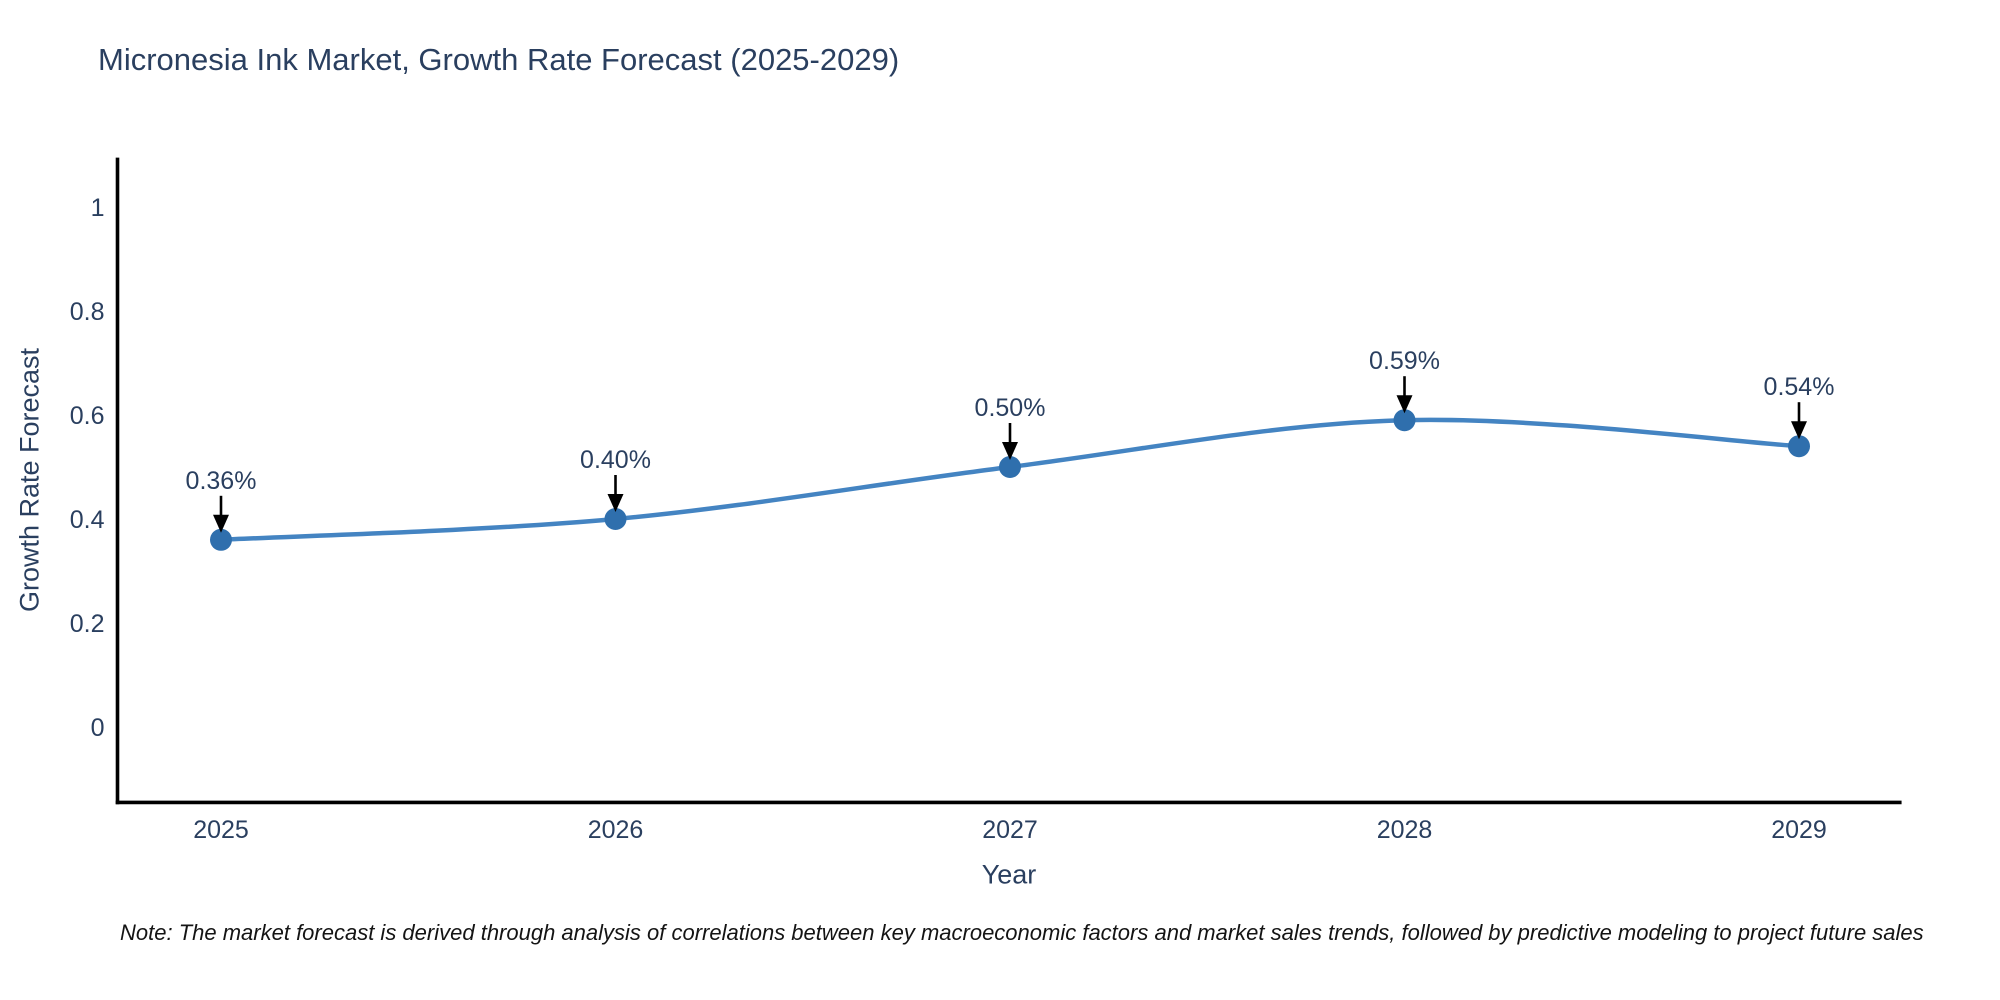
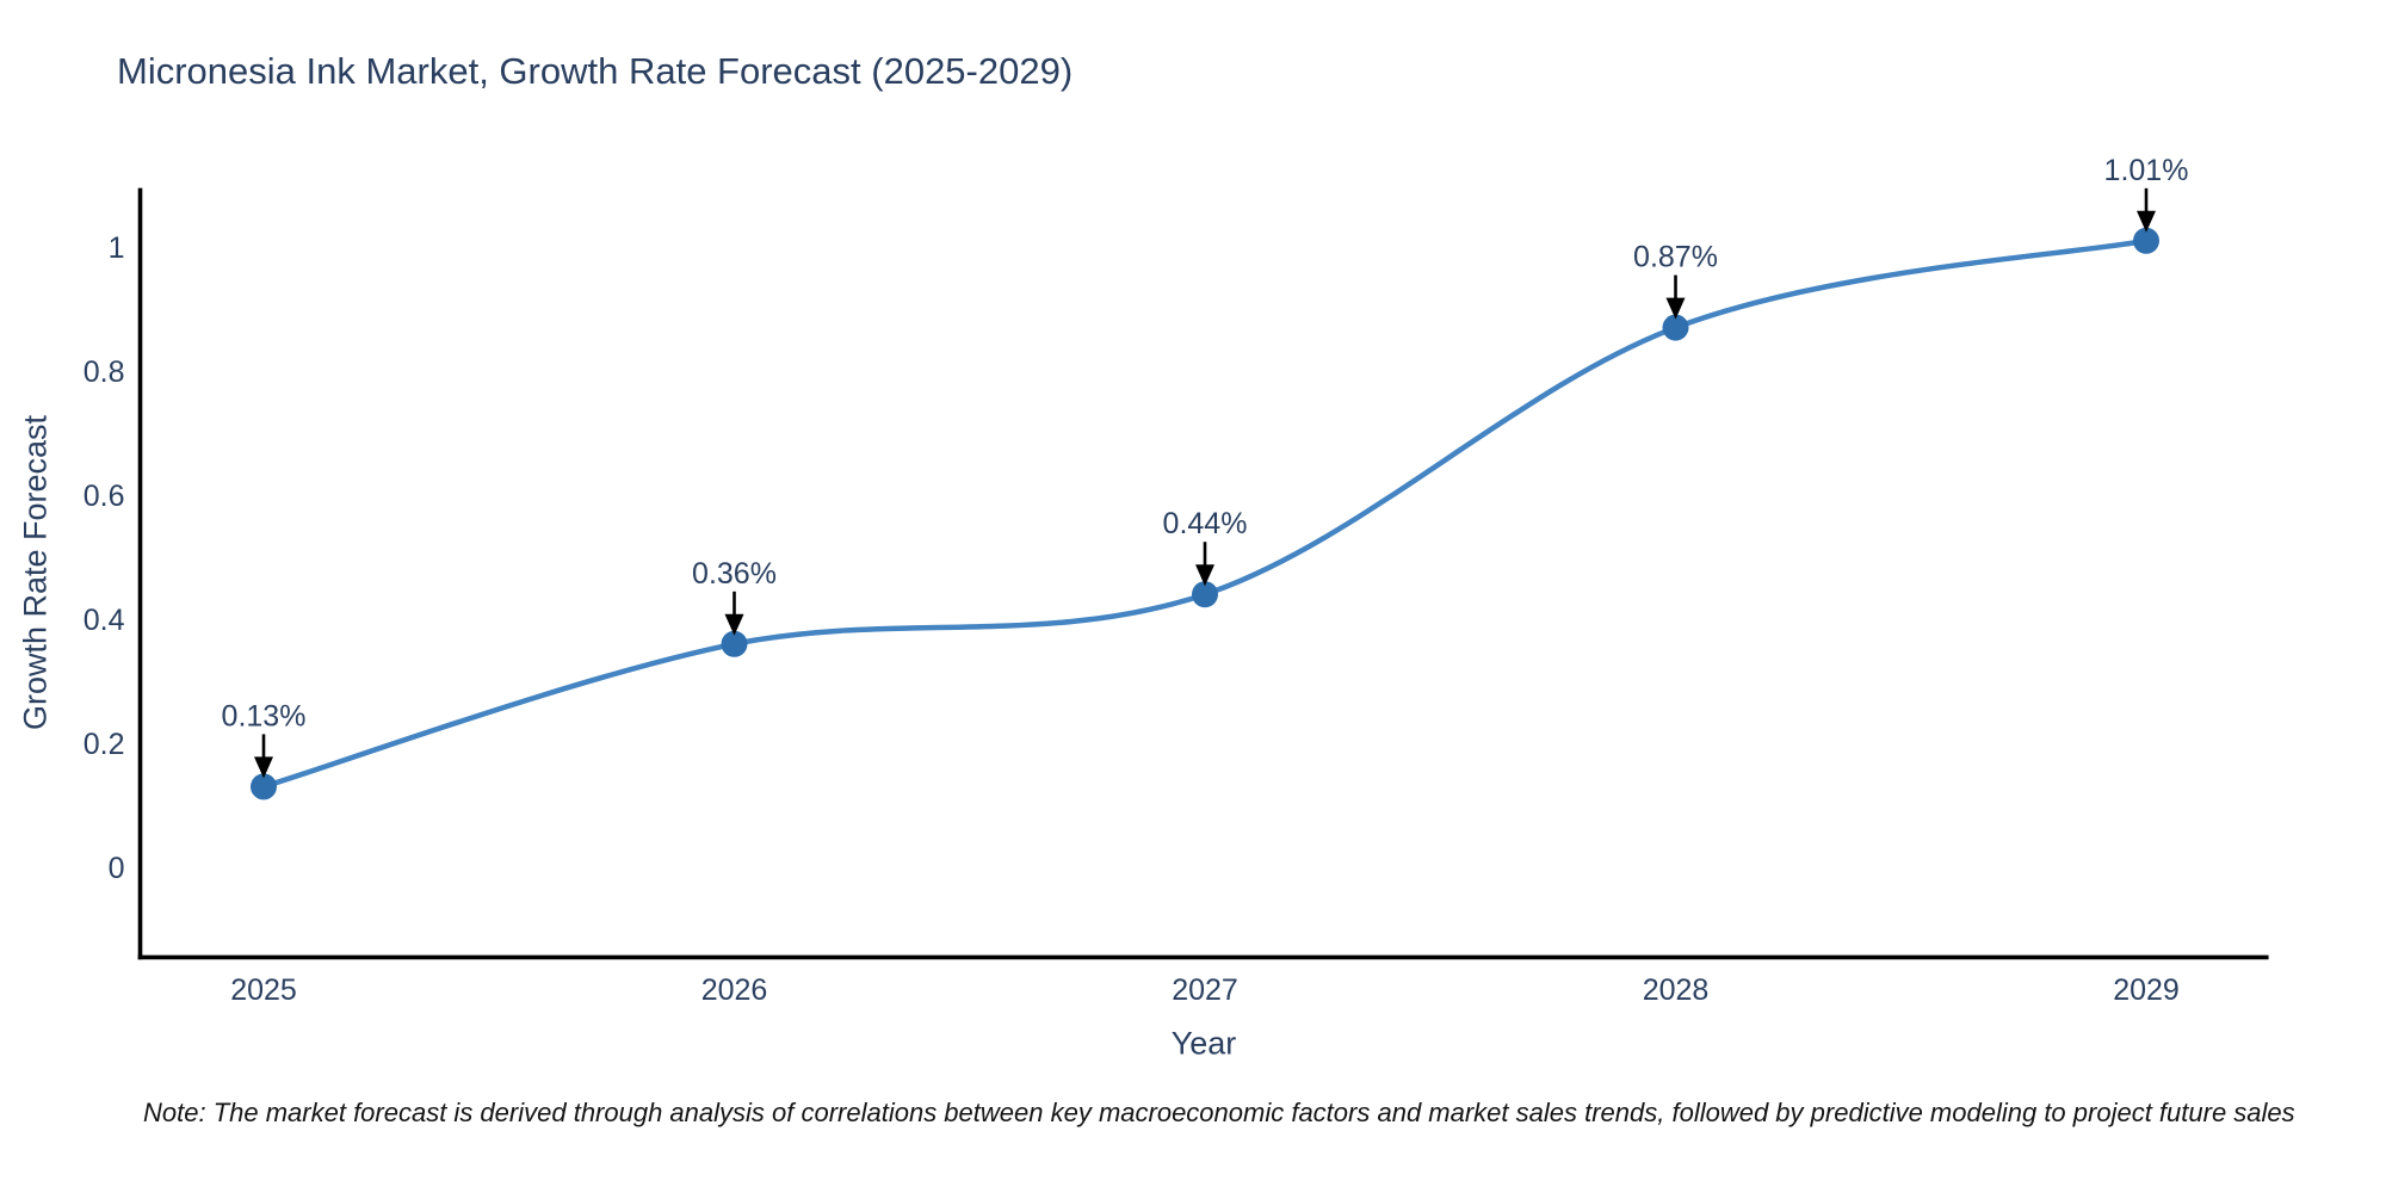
2025: 0.36% -> 0.13%
2026: 0.40% -> 0.36%
2027: 0.50% -> 0.44%
2028: 0.59% -> 0.87%
2029: 0.54% -> 1.01%
